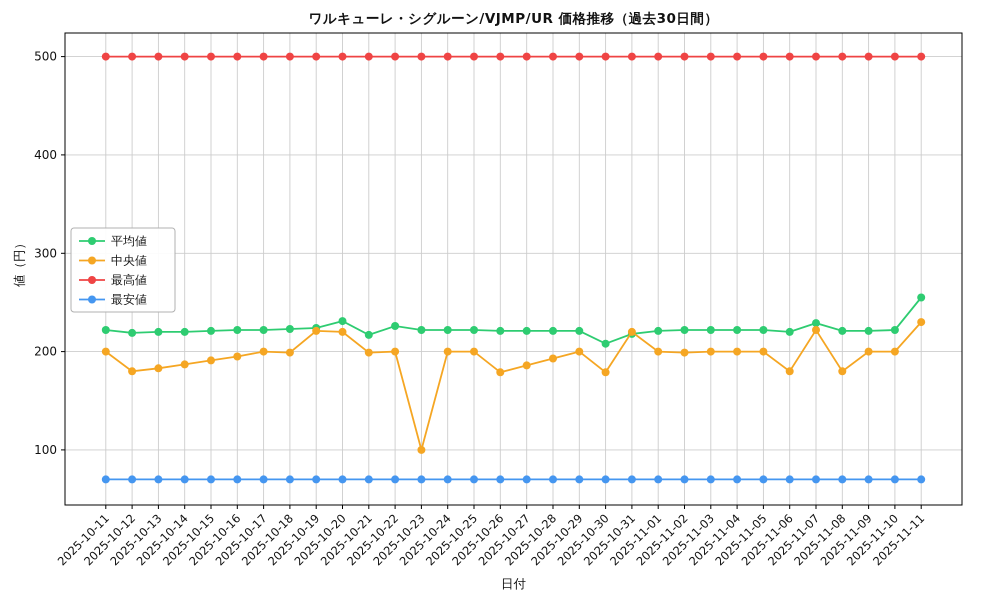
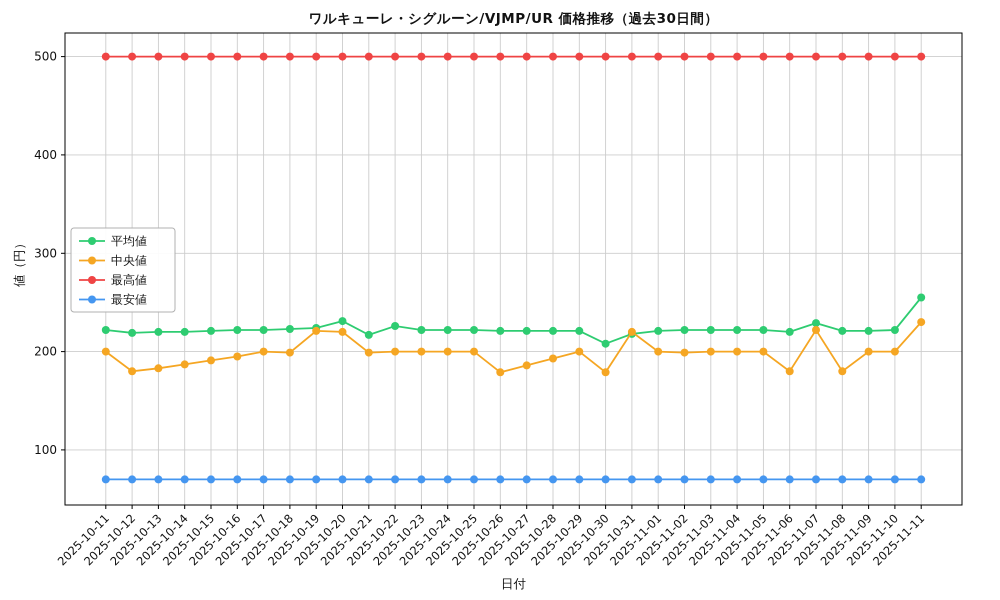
中央値/2025-10-23: 100 -> 200
